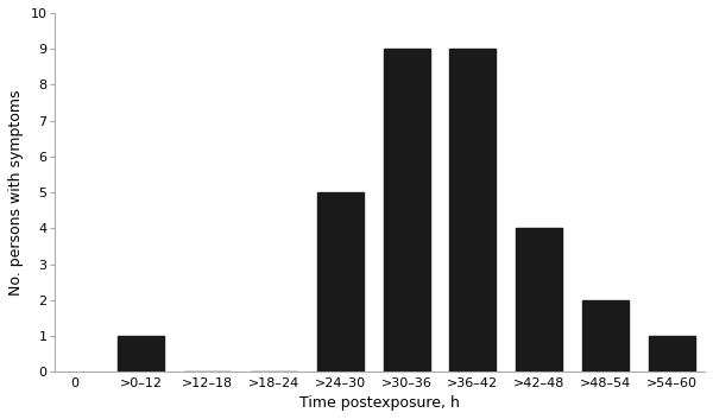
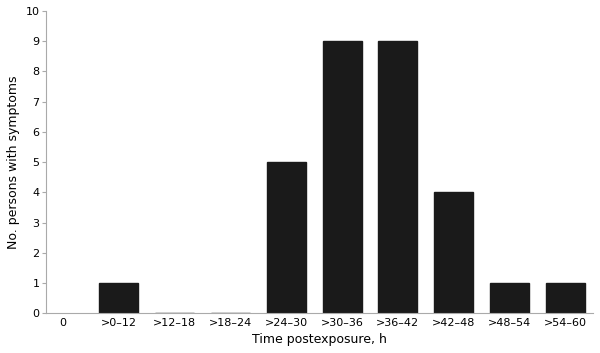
>48–54: 2 -> 1
